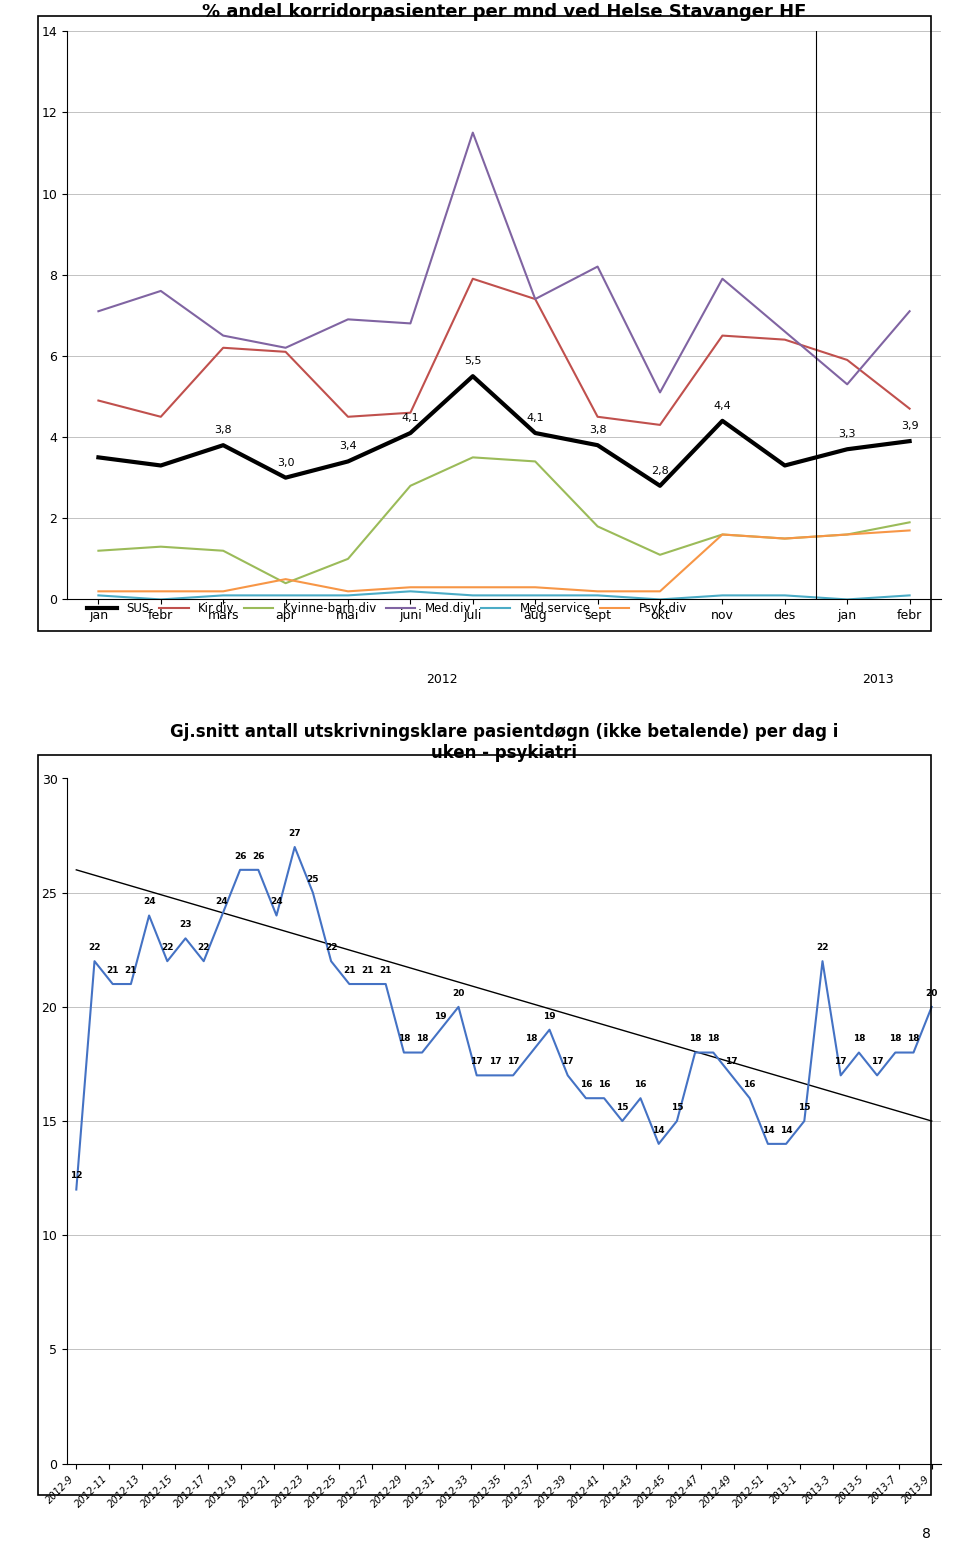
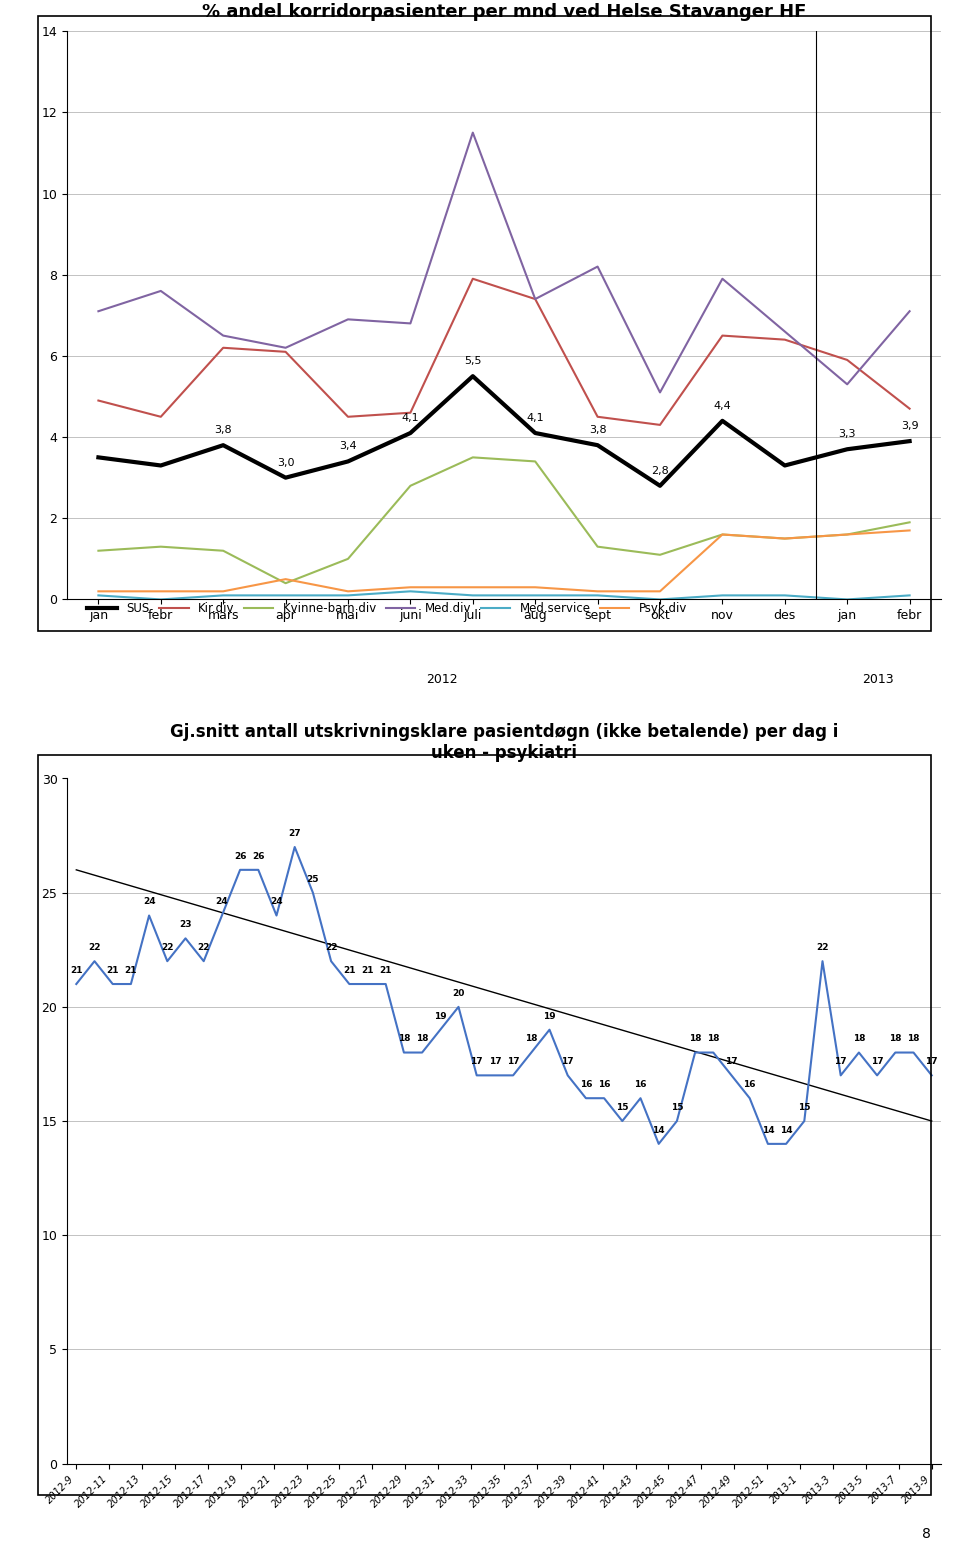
% andel korridorpasienter per mnd ved Helse Stavanger HF/Kvinne-barn div/sept: 1.8 -> 1.3
2012-9: 12 -> 21
2013-9: 20 -> 17
